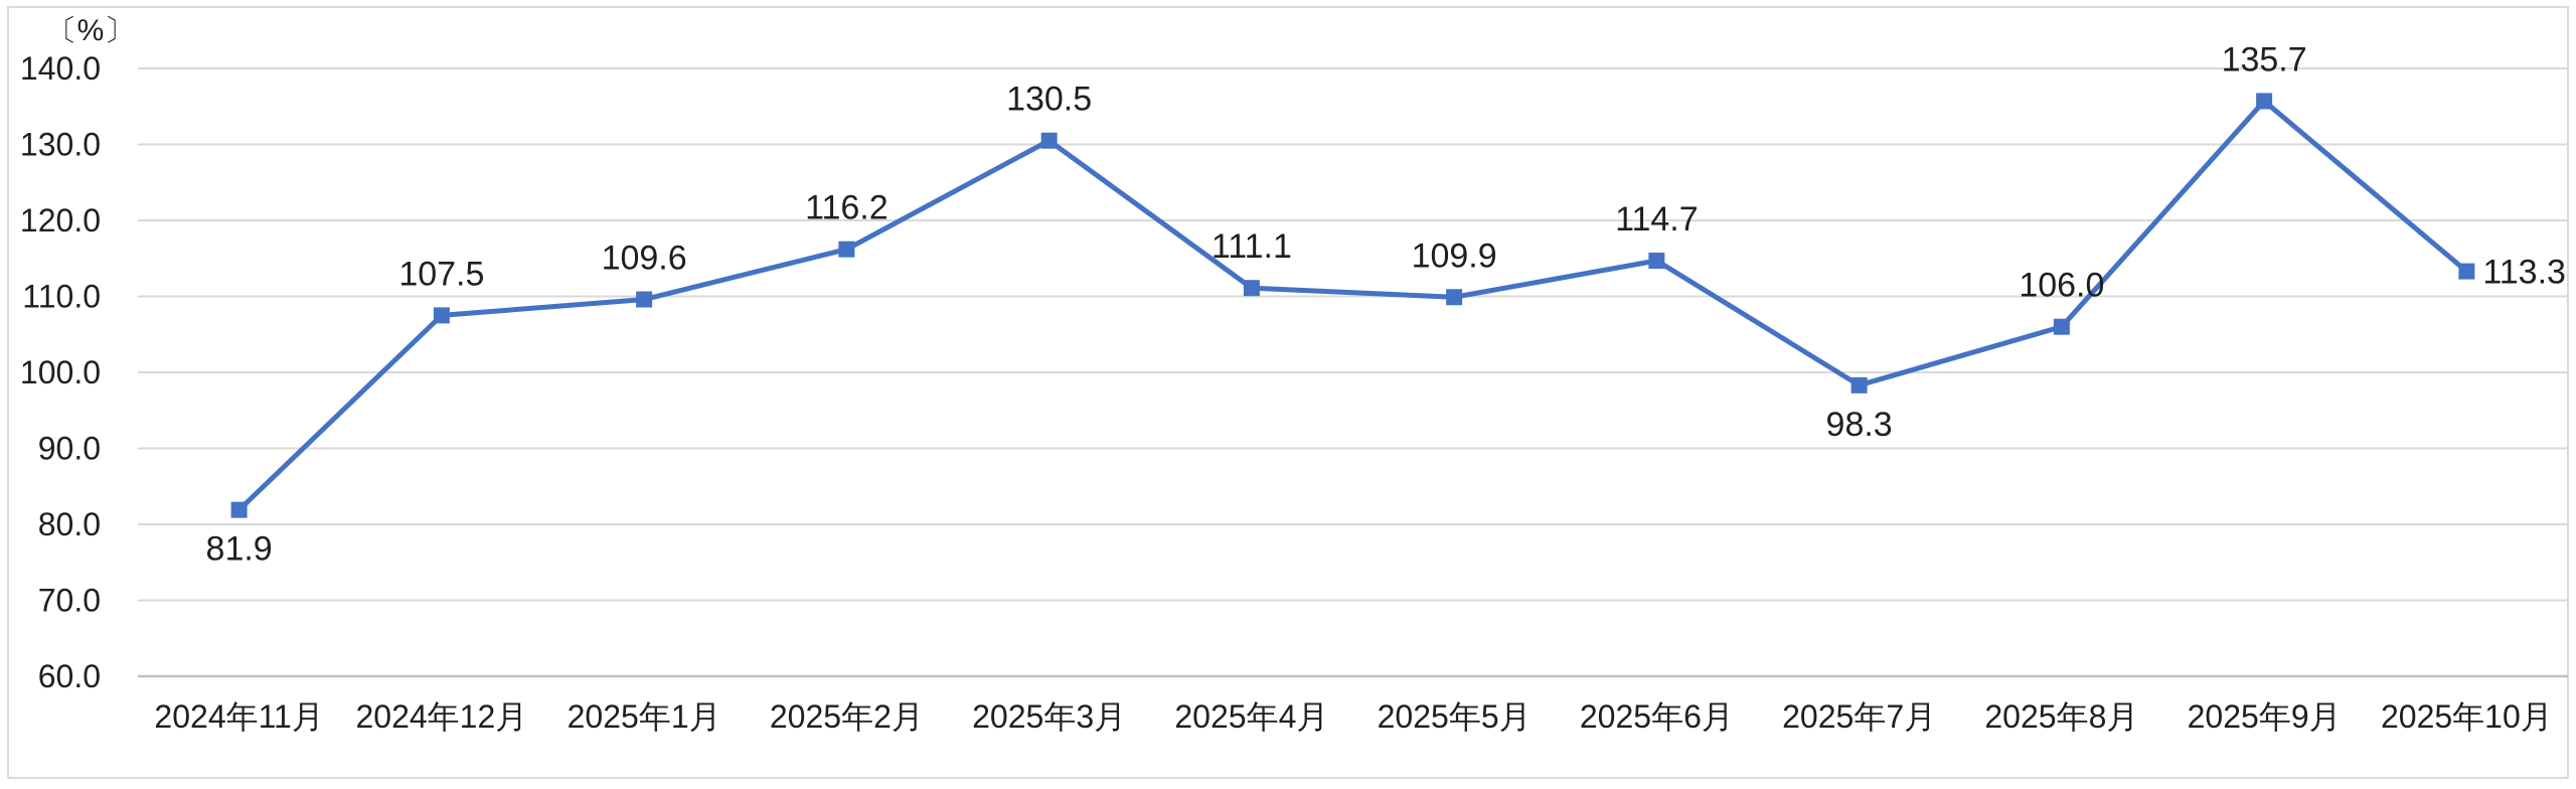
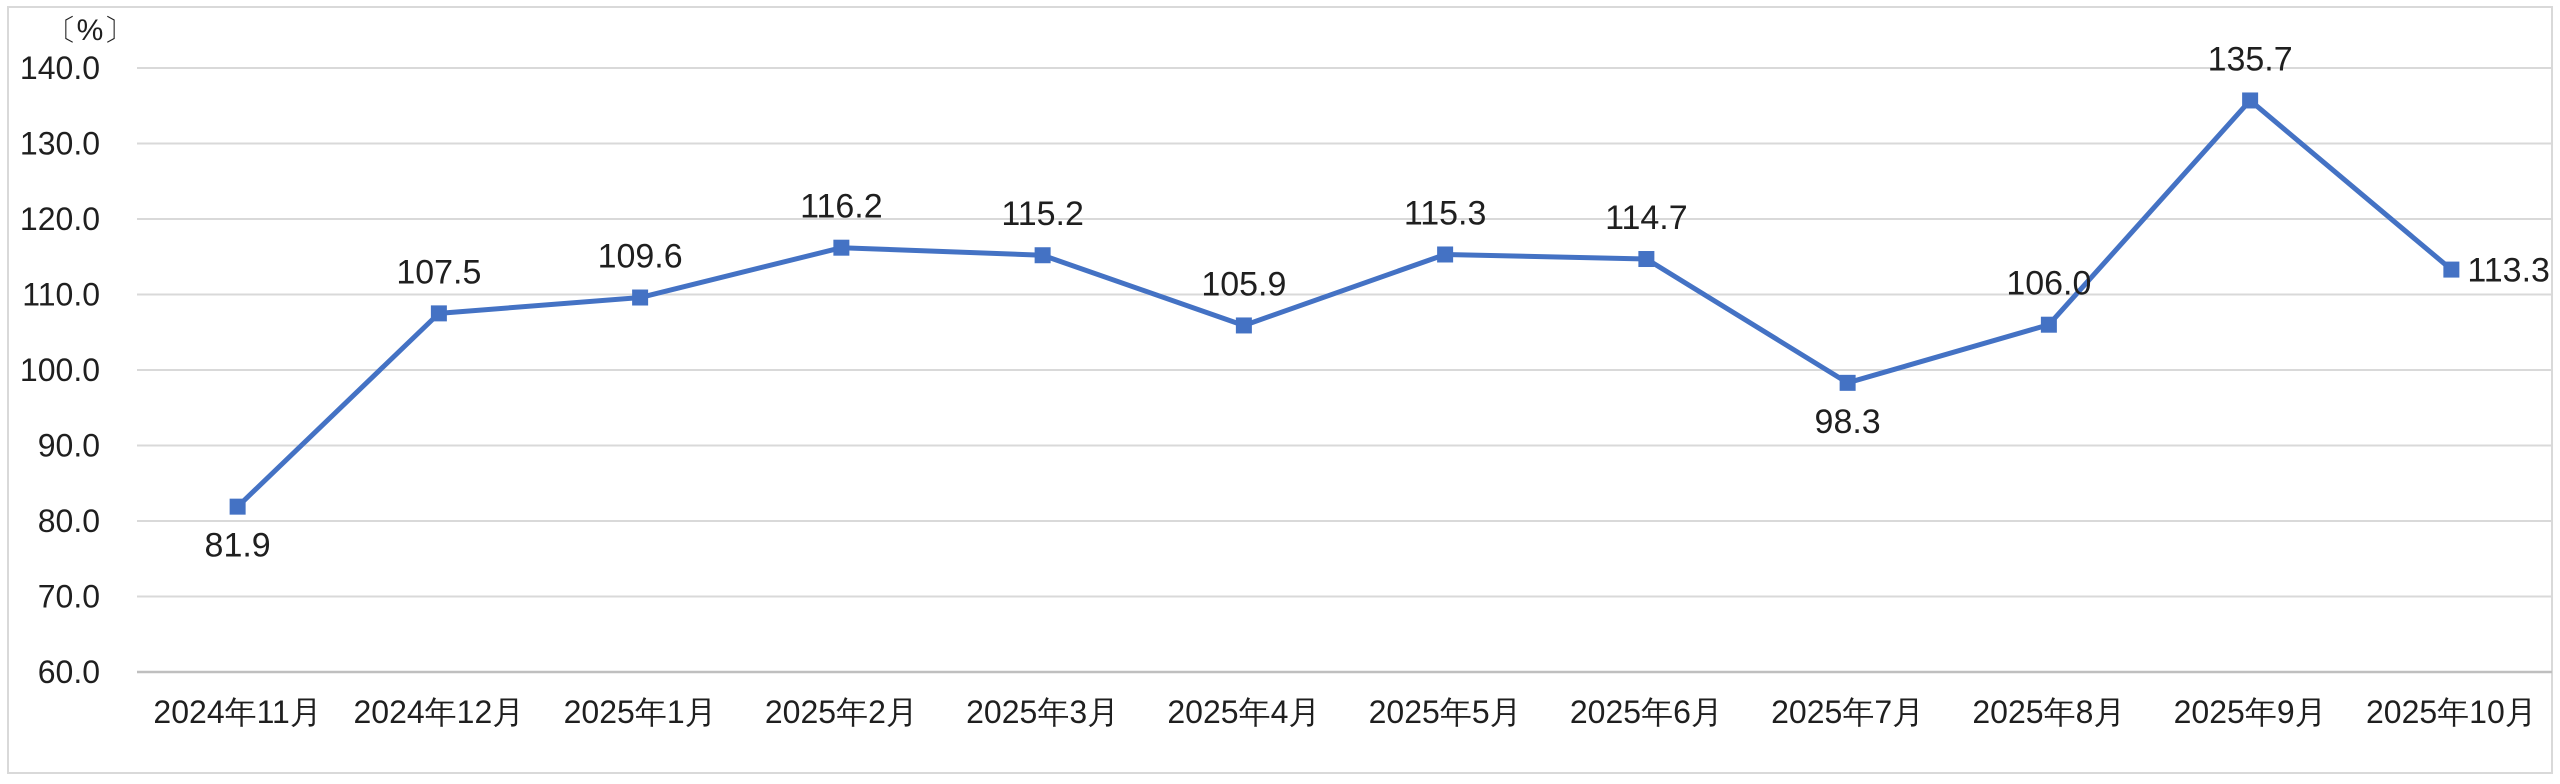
2025年3月: 130.5 -> 115.2
2025年4月: 111.1 -> 105.9
2025年5月: 109.9 -> 115.3
